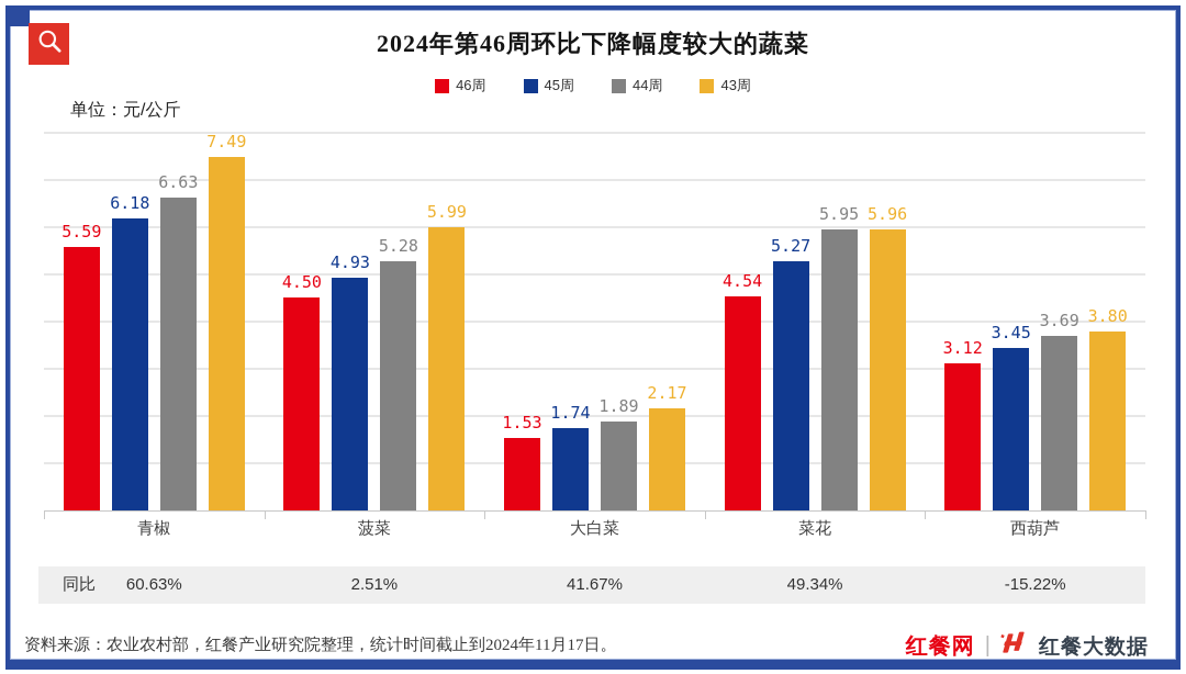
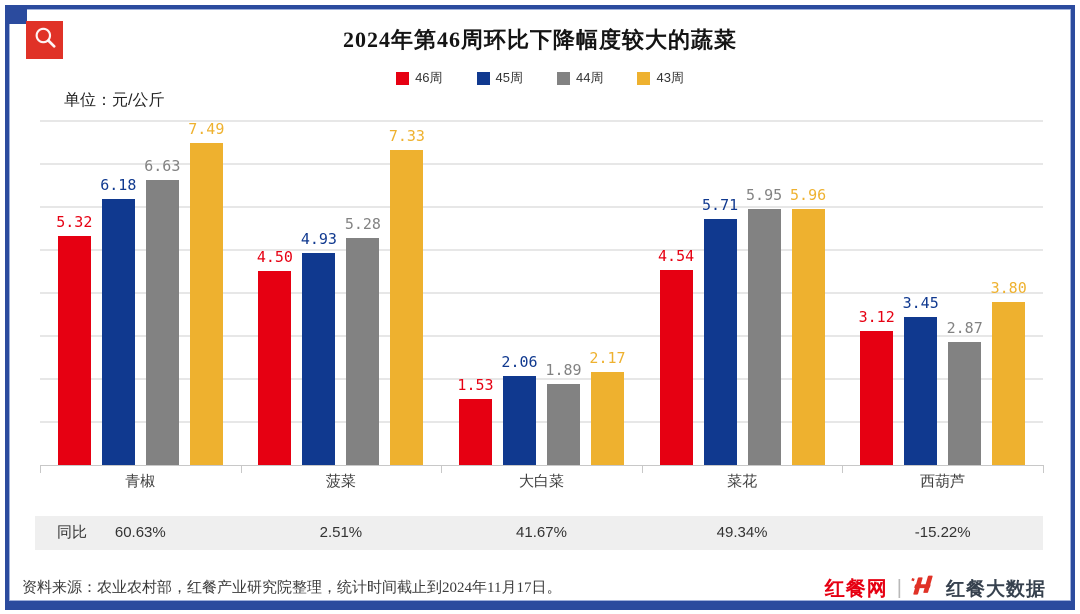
46周/青椒: 5.59 -> 5.32
43周/菠菜: 5.99 -> 7.33
45周/大白菜: 1.74 -> 2.06
45周/菜花: 5.27 -> 5.71
44周/西葫芦: 3.69 -> 2.87
